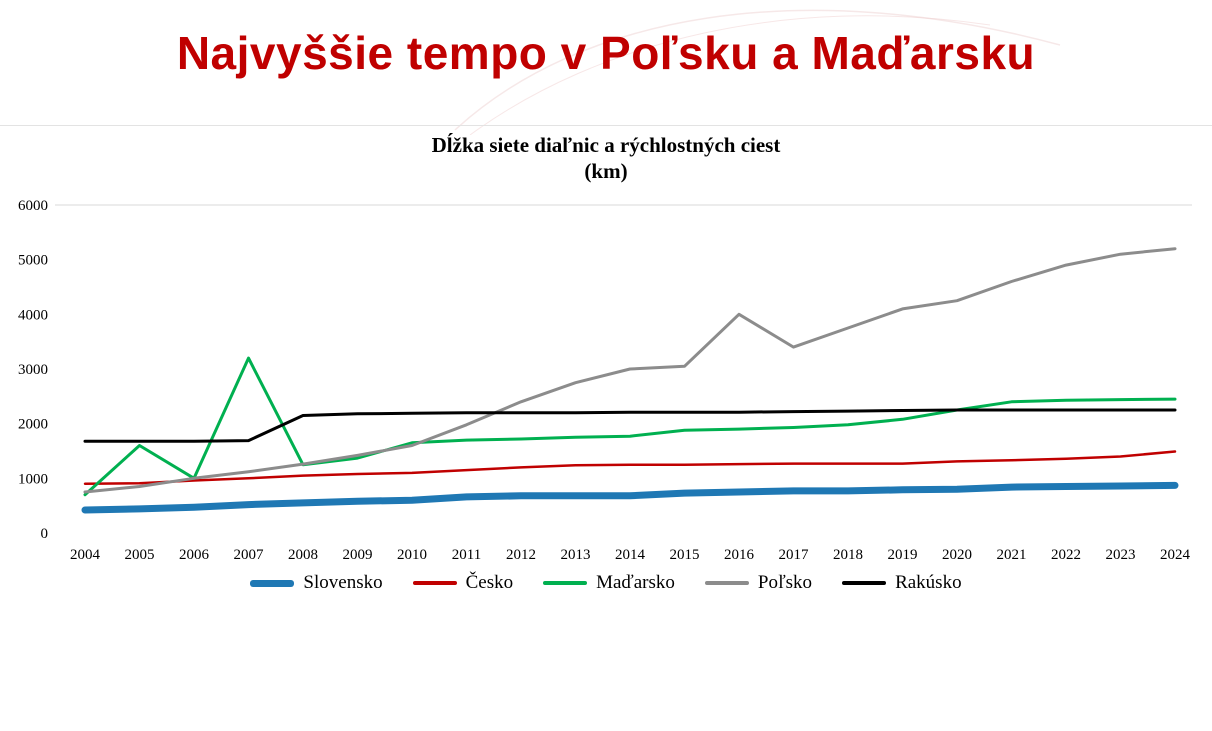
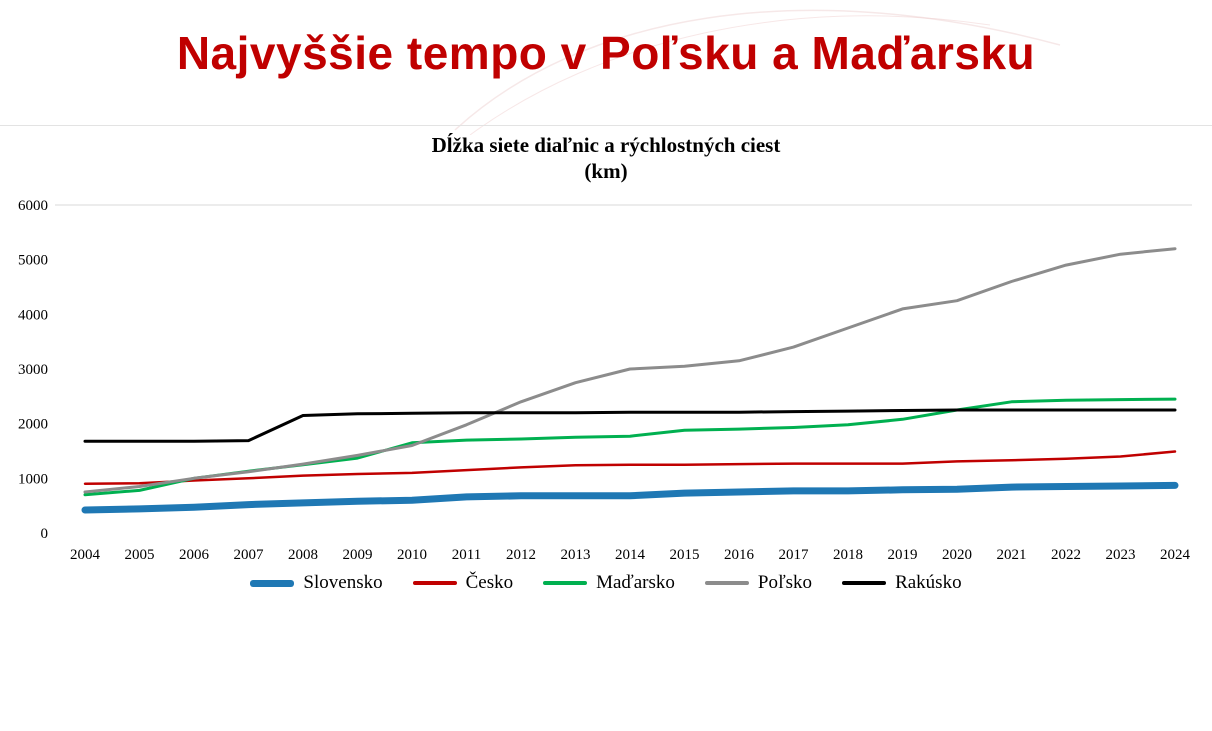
Maďarsko/2005: 1600 -> 800
Maďarsko/2007: 3200 -> 1100
Poľsko/2016: 4000 -> 3200
